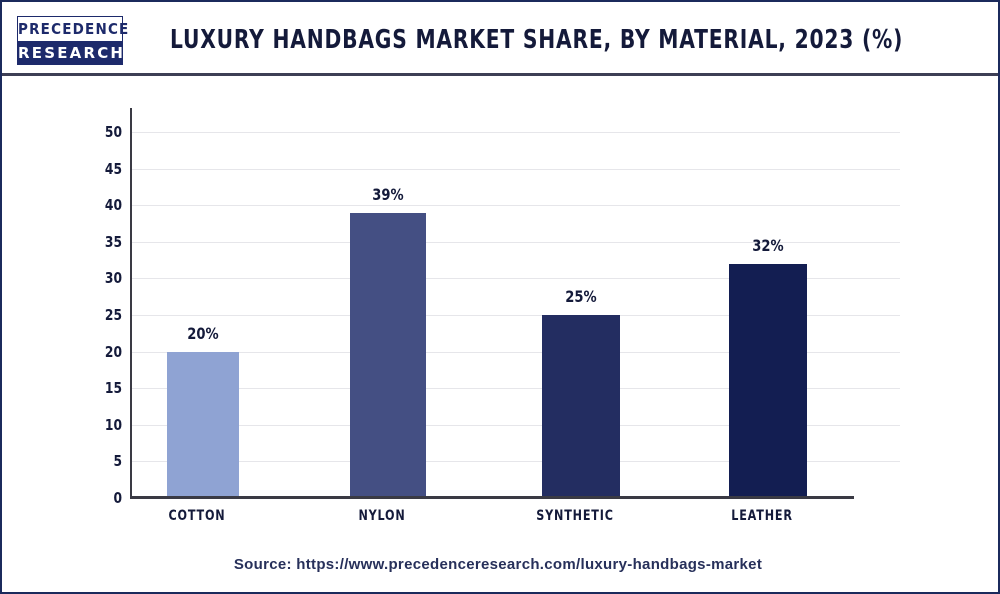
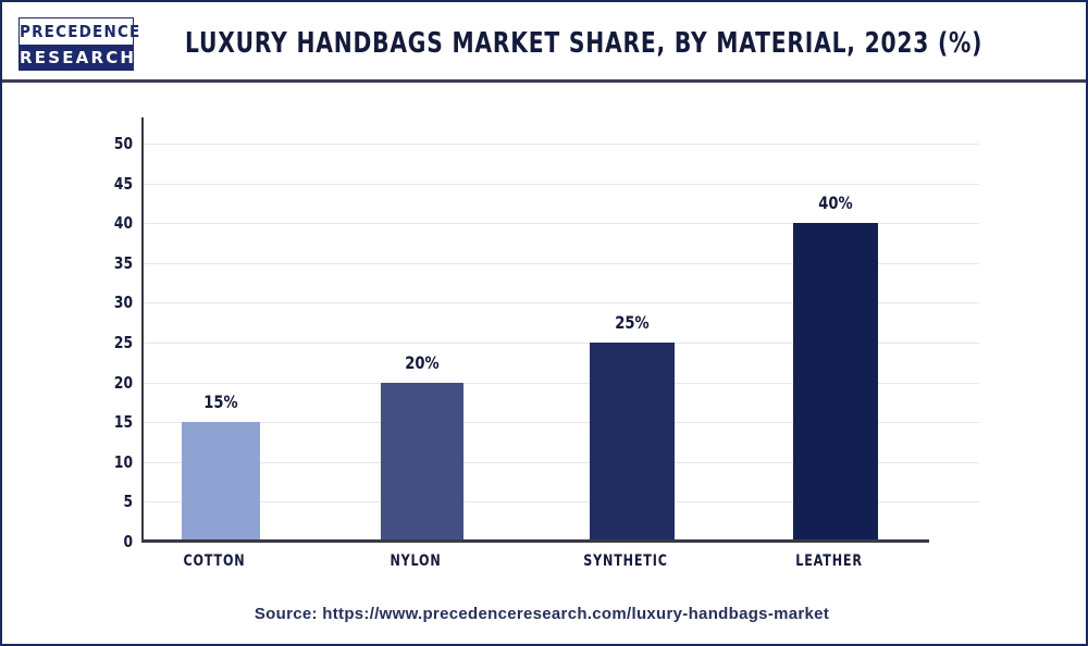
COTTON: 20% -> 15%
NYLON: 39% -> 20%
LEATHER: 32% -> 40%
